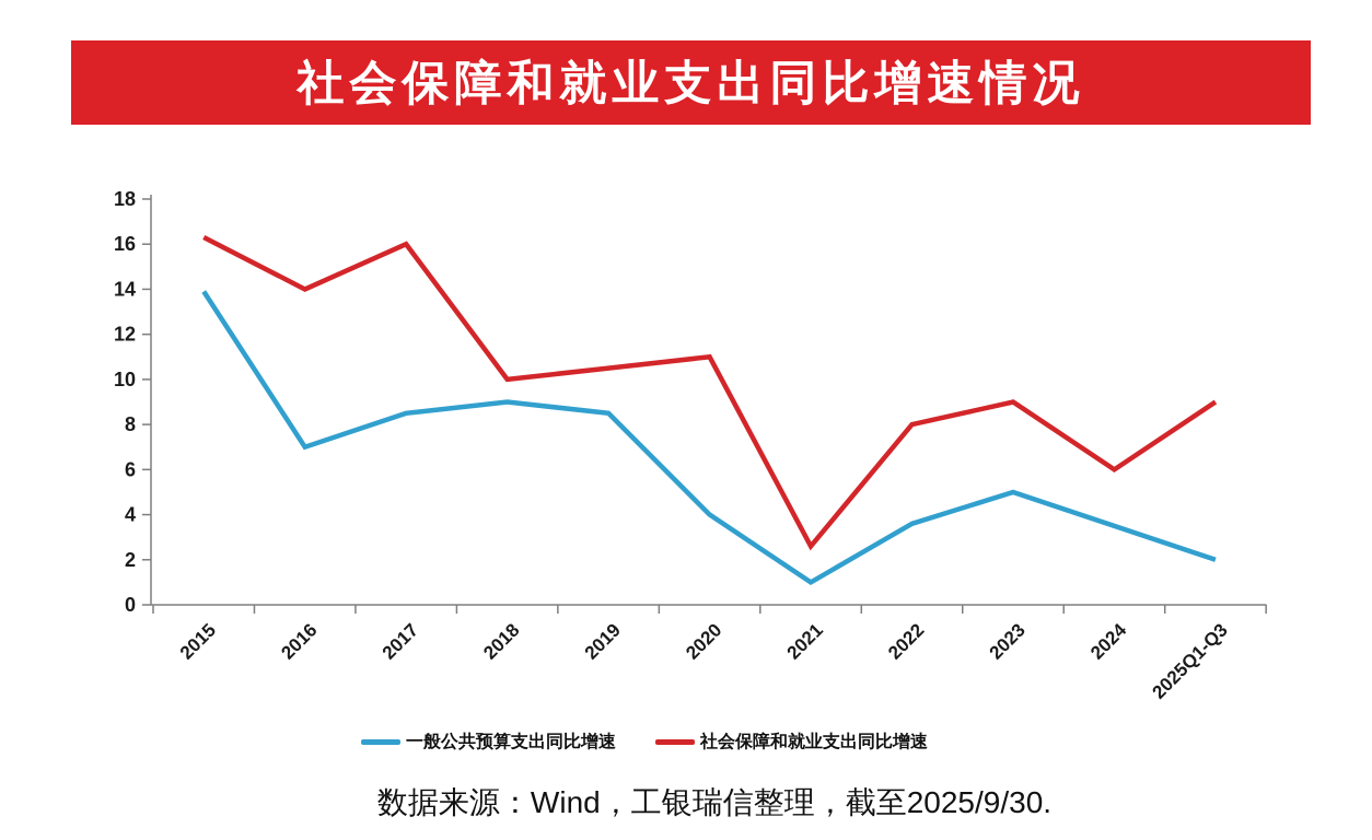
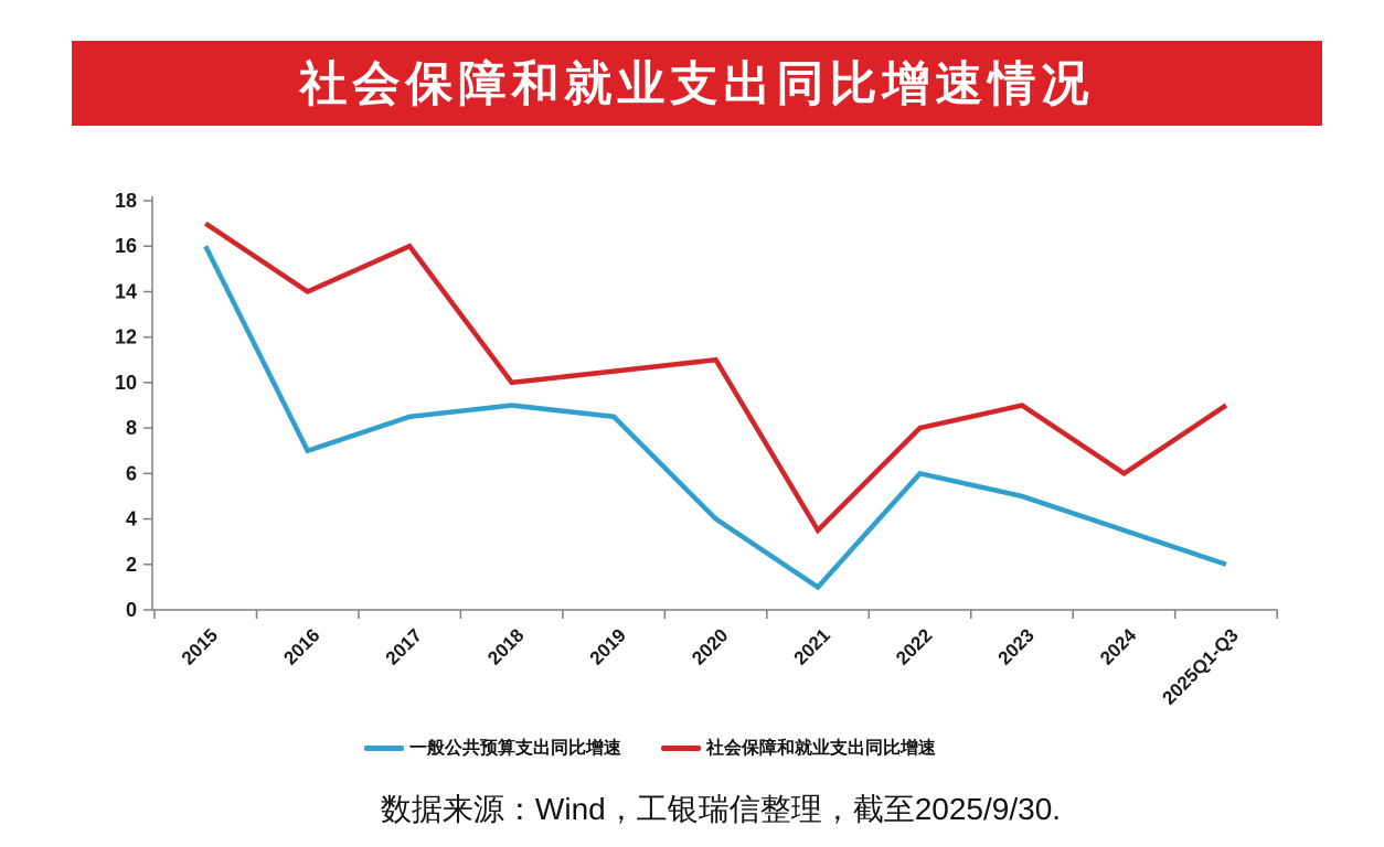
一般公共预算支出同比增速/2015: 13.9 -> 16.0
社会保障和就业支出同比增速/2015: 16.3 -> 17.0
社会保障和就业支出同比增速/2021: 2.6 -> 3.5
一般公共预算支出同比增速/2022: 3.6 -> 6.0
